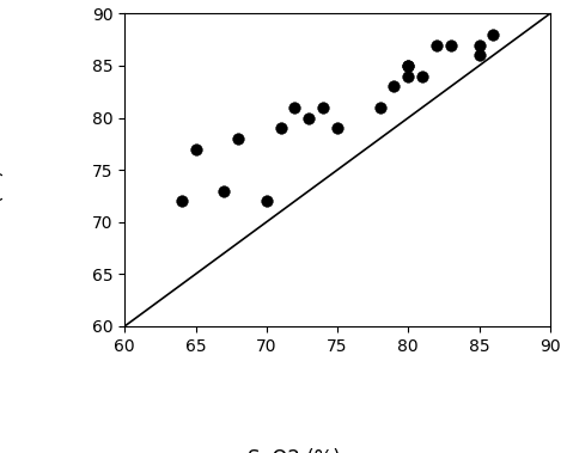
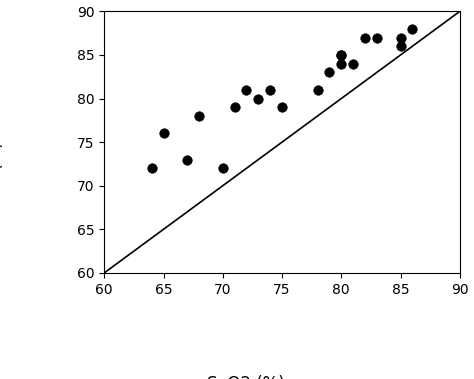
65: 77 -> 76
